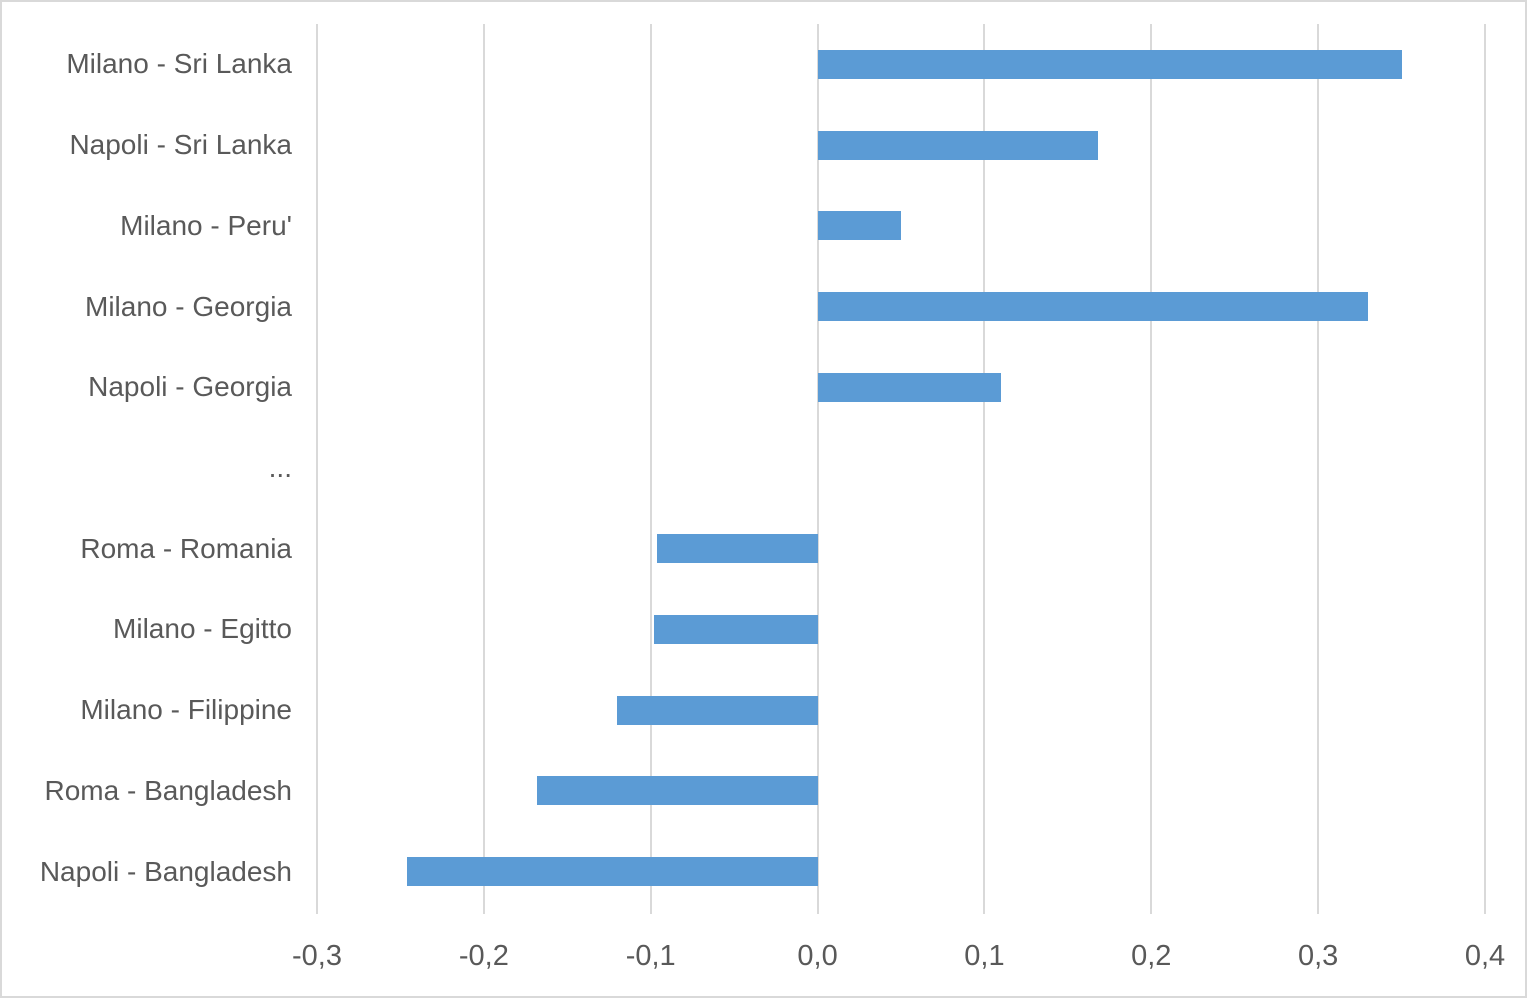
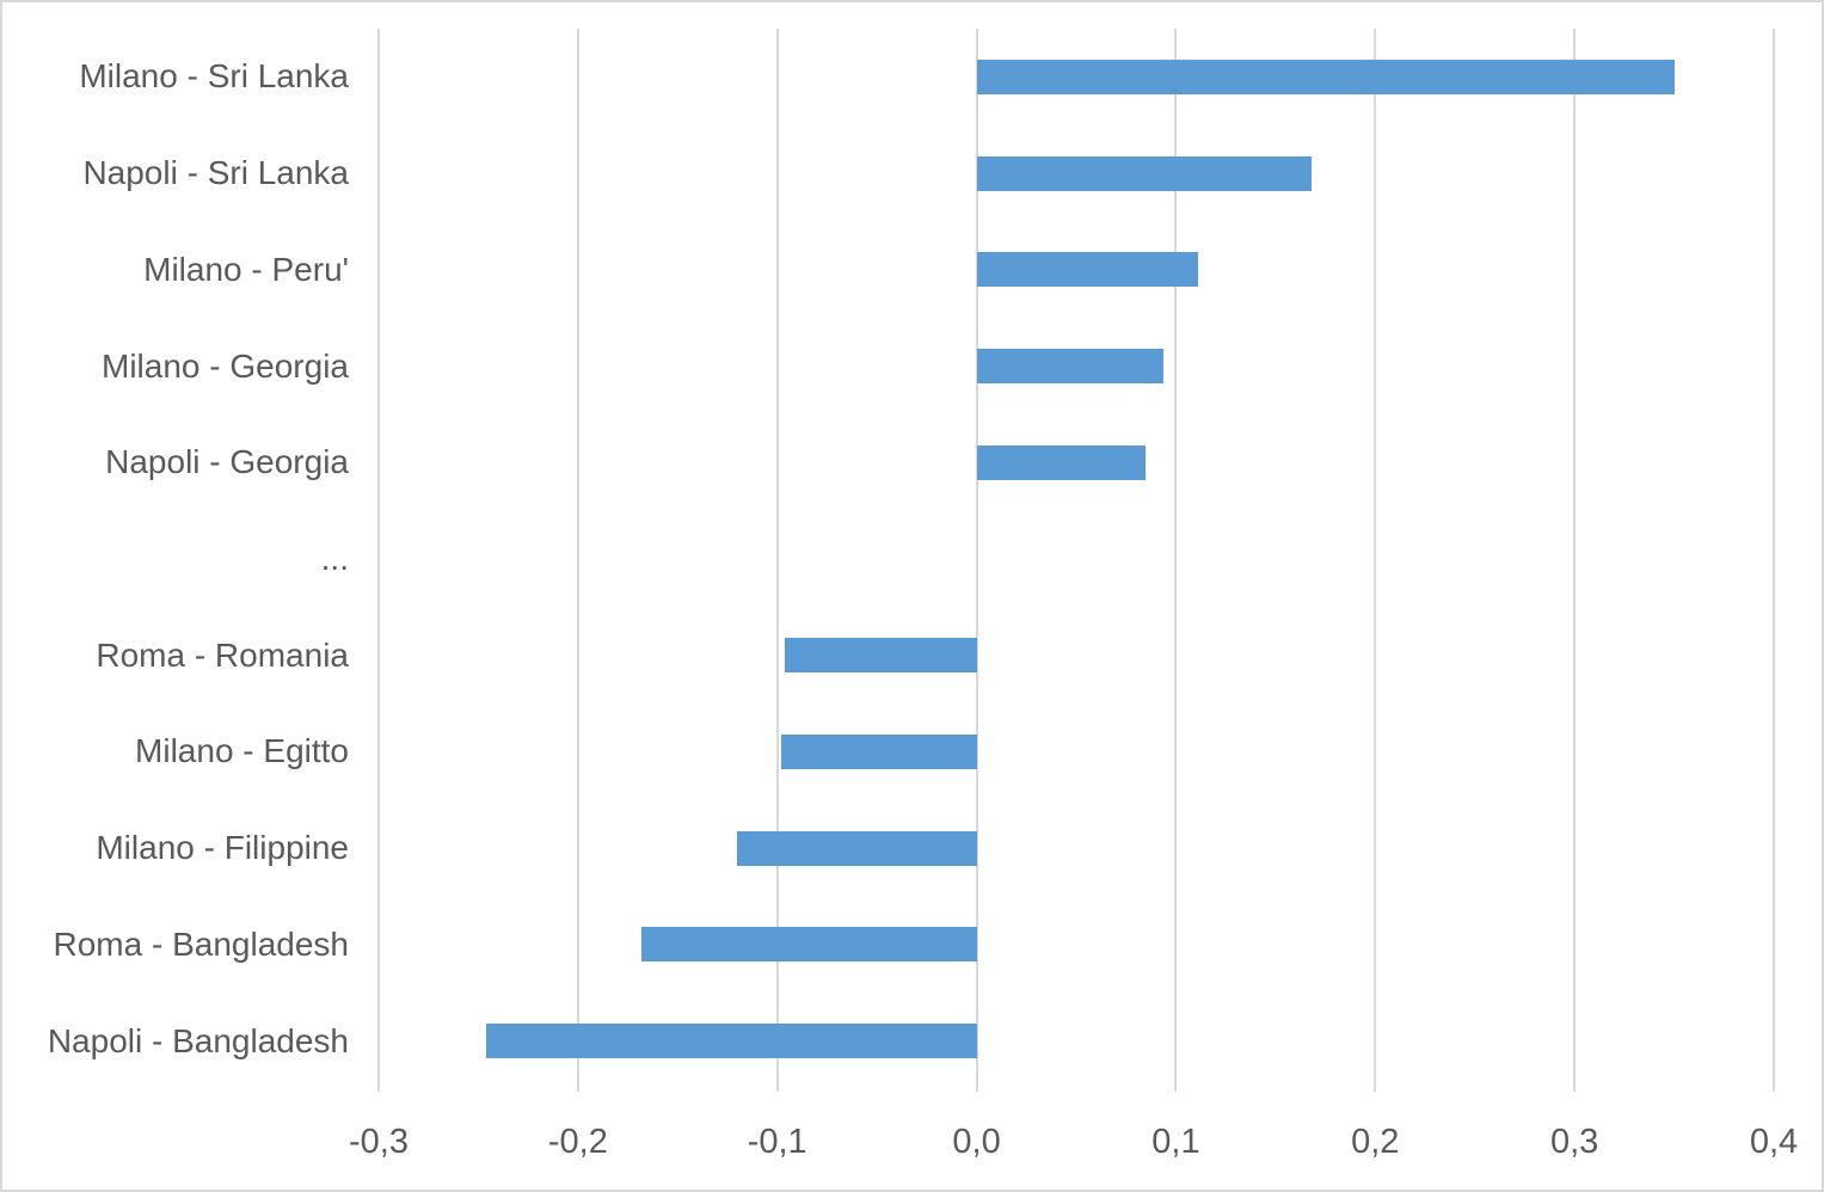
Milano - Peru': 0,05 -> 0,11
Milano - Georgia: 0,33 -> 0,09
Napoli - Georgia: 0,11 -> 0,09
